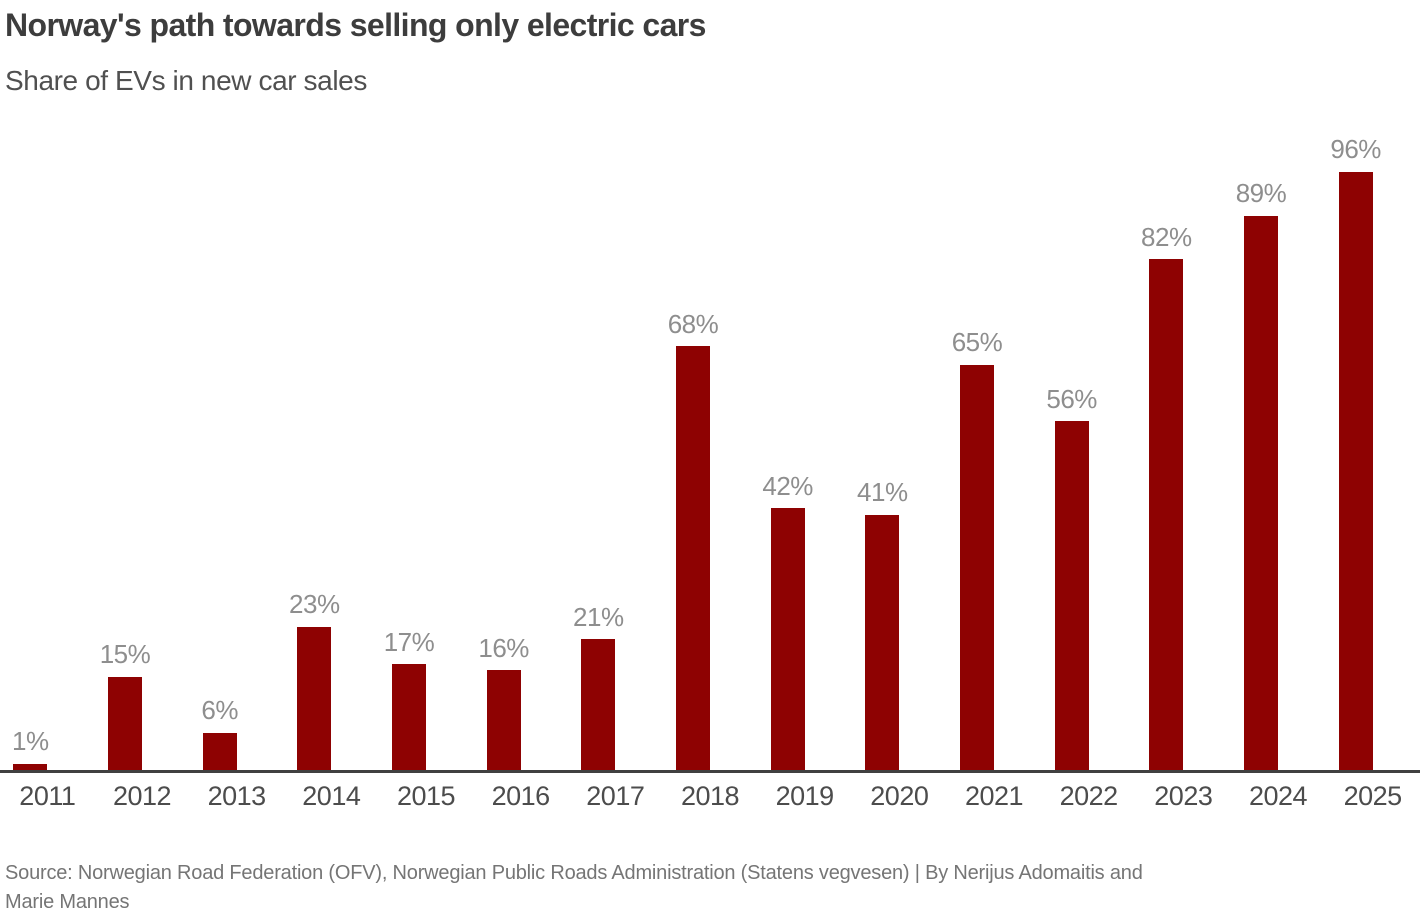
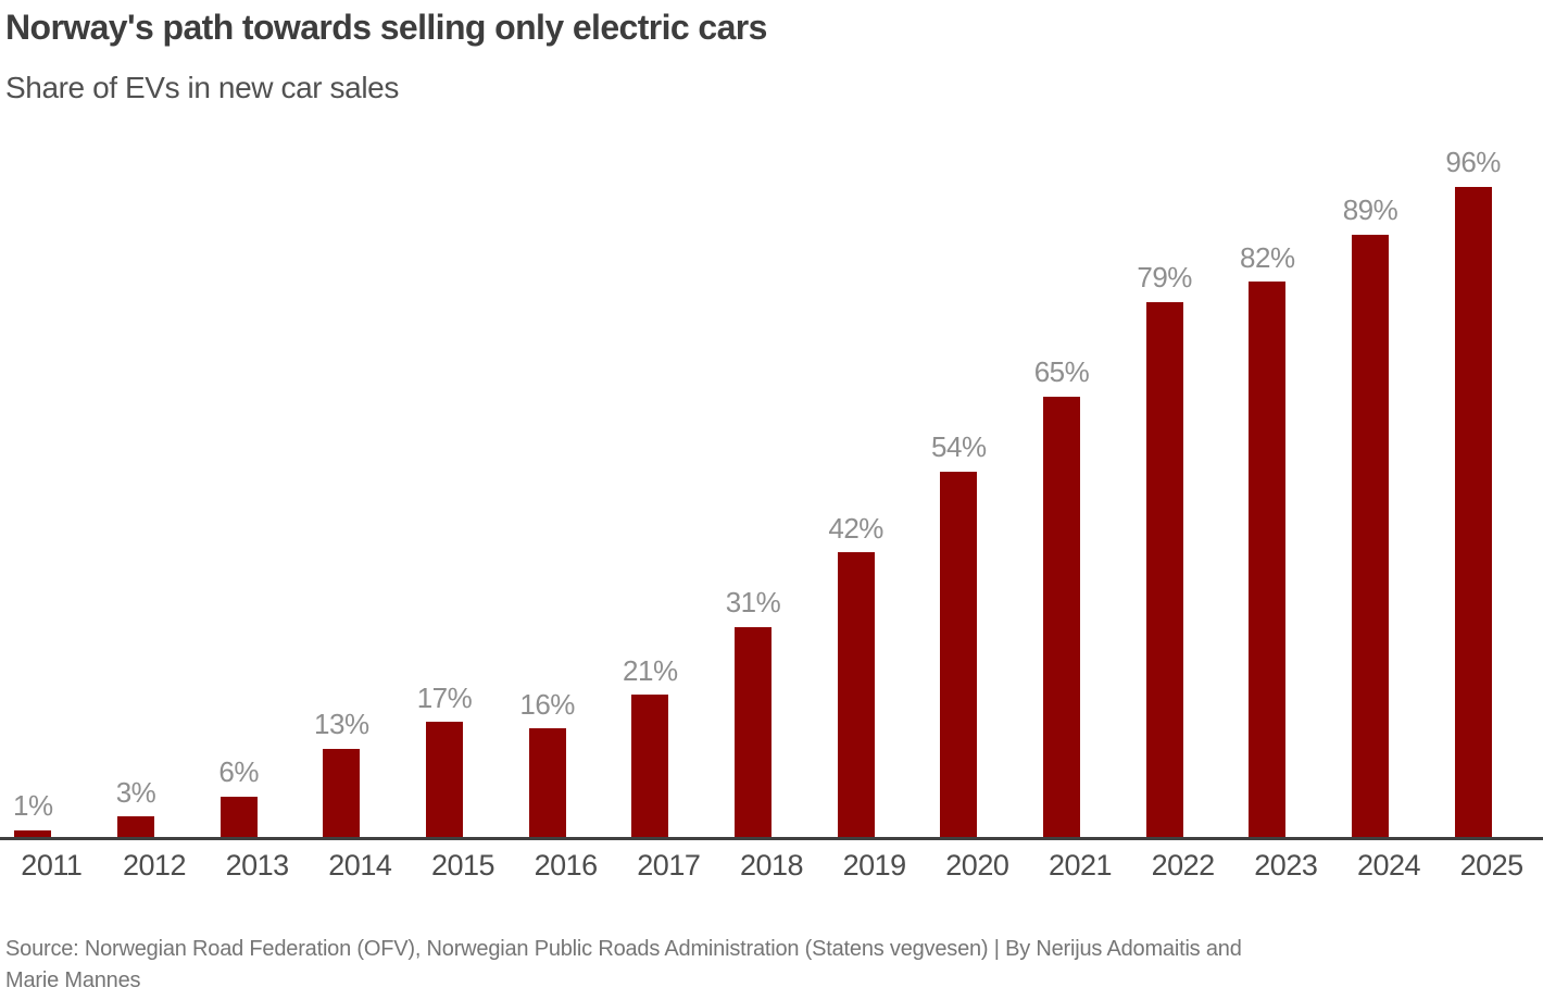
2012: 15% -> 3%
2014: 23% -> 13%
2018: 68% -> 31%
2020: 41% -> 54%
2022: 56% -> 79%
